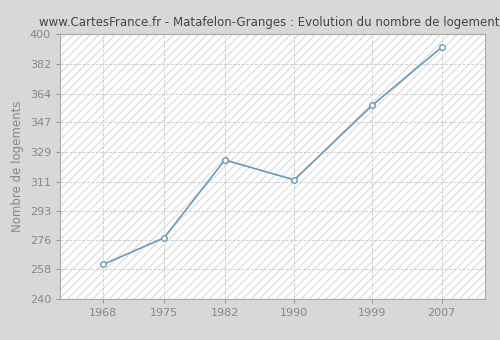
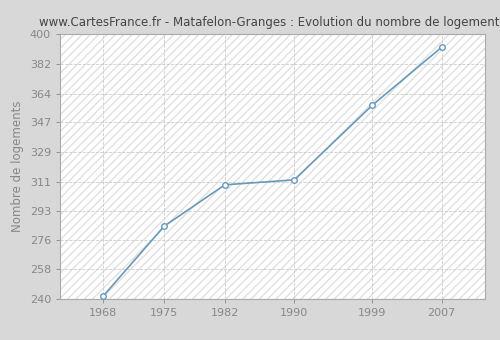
1968: 261 -> 242
1975: 277 -> 284
1982: 324 -> 309
